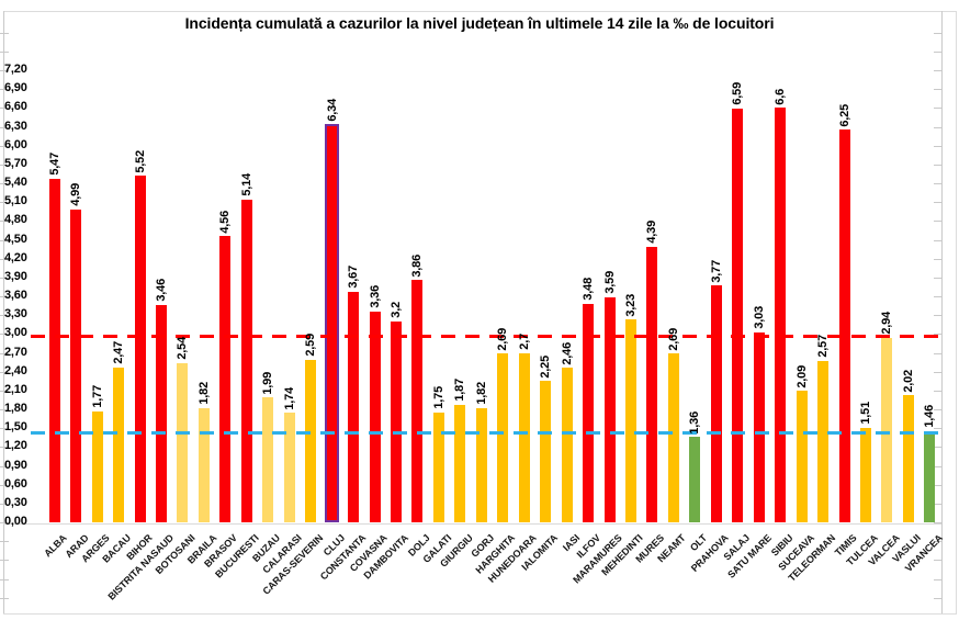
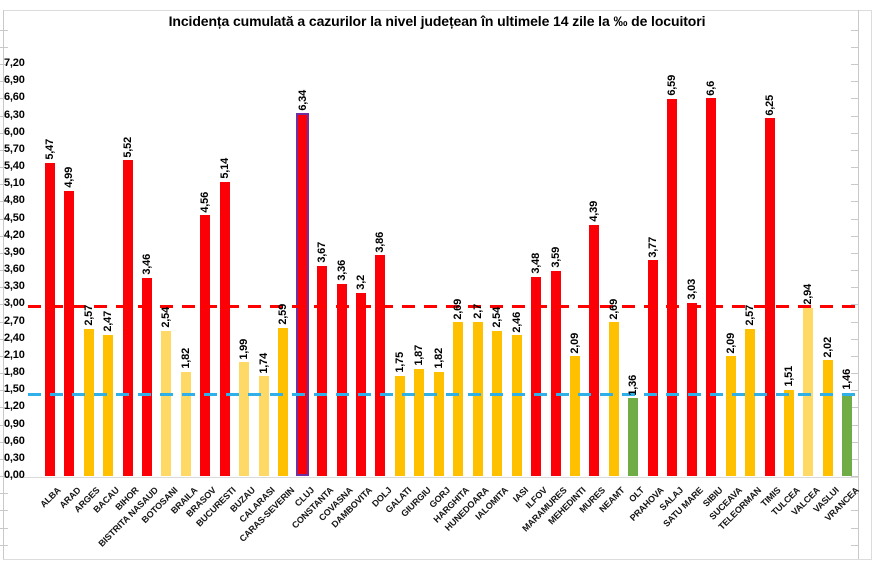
ARGES: 1,77 -> 2,57
IALOMITA: 2,25 -> 2,54
MEHEDINTI: 3,23 -> 2,09
